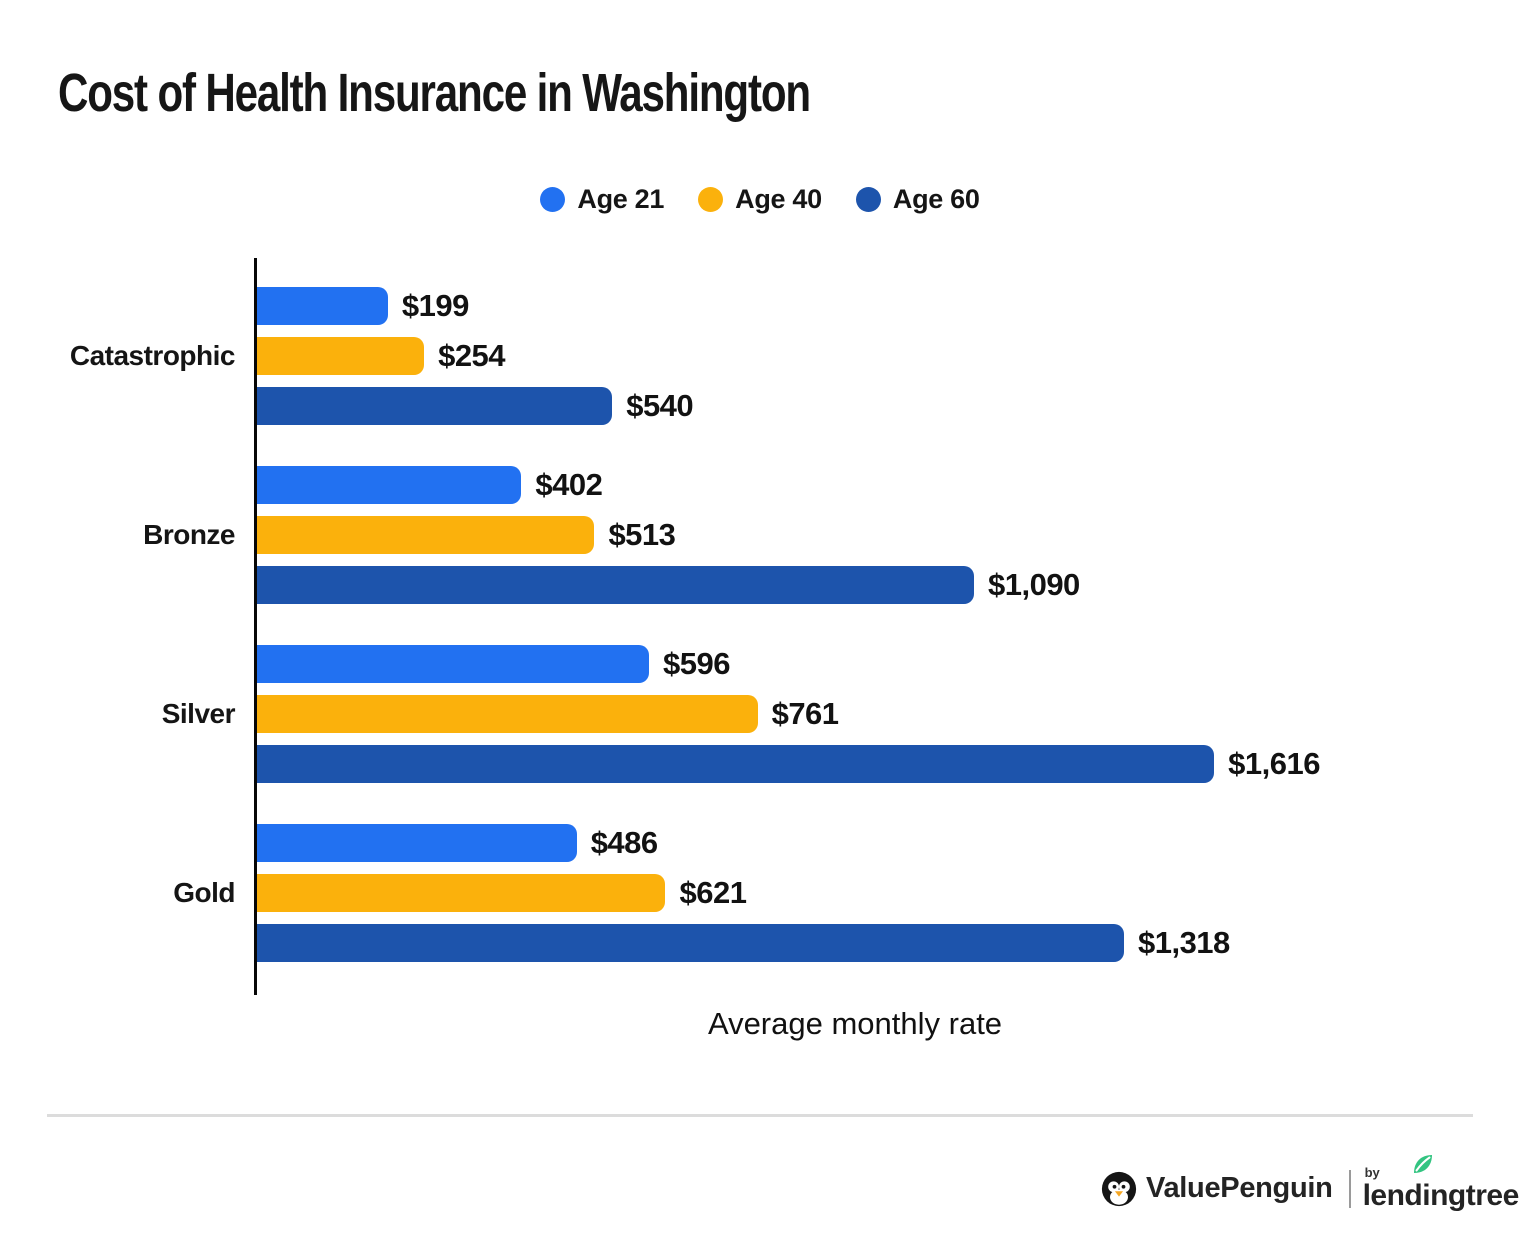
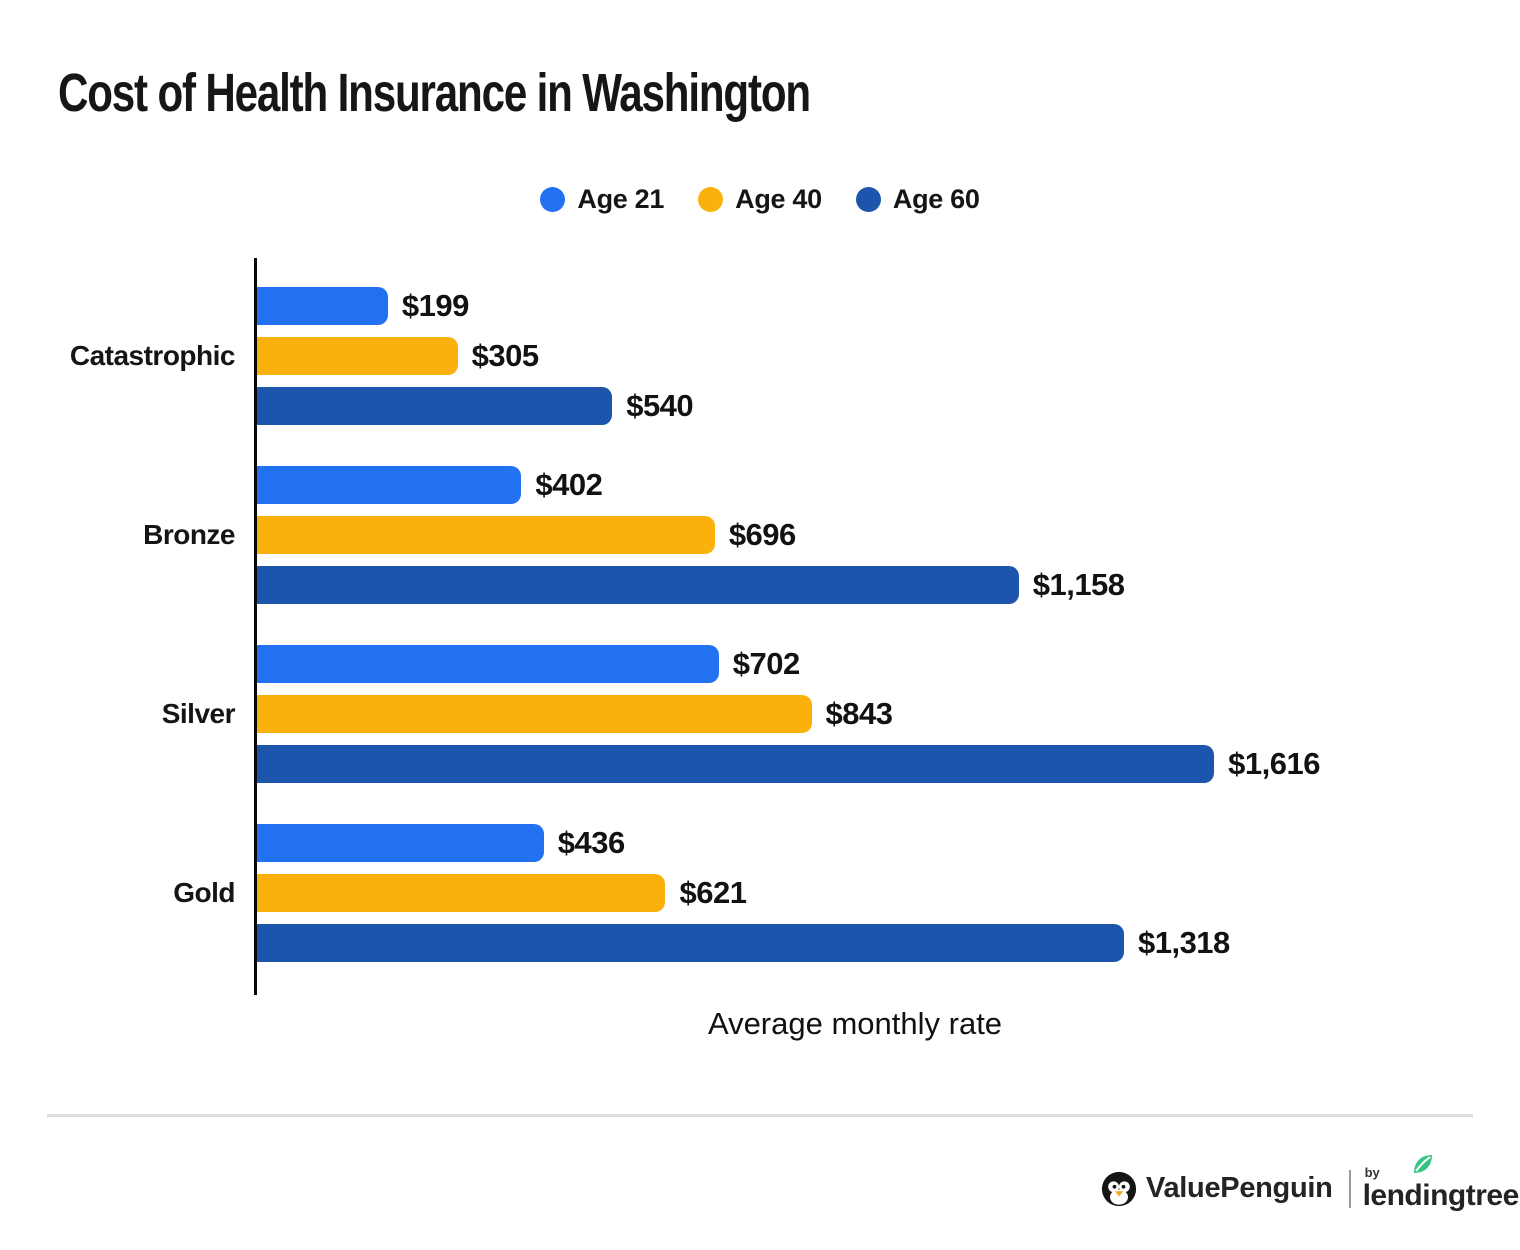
Age 40/Catastrophic: $254 -> $305
Age 40/Bronze: $513 -> $696
Age 60/Bronze: $1,090 -> $1,158
Age 21/Silver: $596 -> $702
Age 40/Silver: $761 -> $843
Age 21/Gold: $486 -> $436
